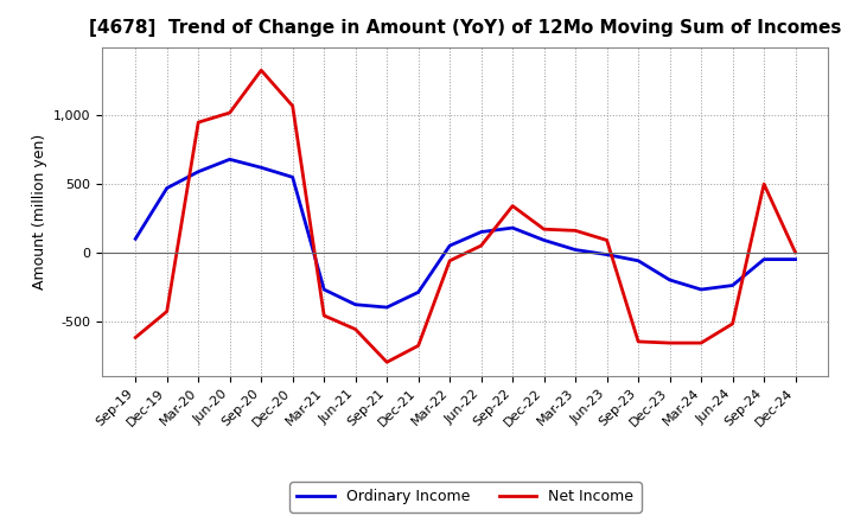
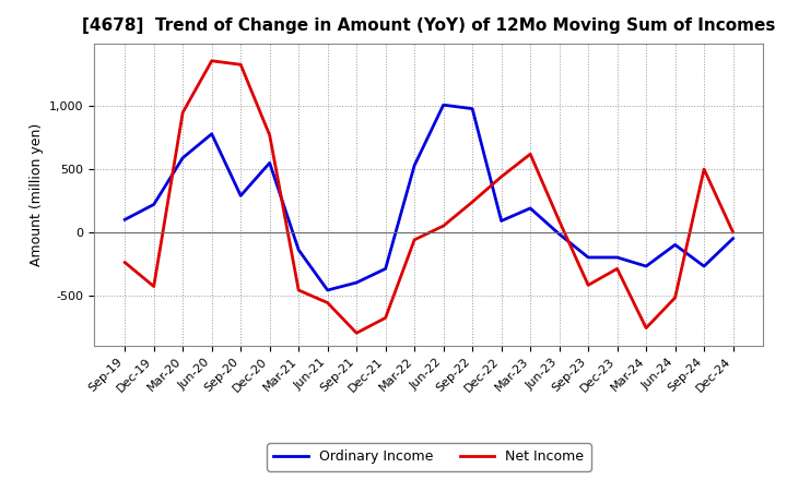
Net Income/Sep-19: -620 -> -240
Ordinary Income/Dec-19: 470 -> 220
Ordinary Income/Jun-20: 680 -> 780
Net Income/Jun-20: 1,020 -> 1,360
Ordinary Income/Sep-20: 620 -> 290
Net Income/Dec-20: 1,070 -> 770
Ordinary Income/Mar-21: -270 -> -140
Ordinary Income/Jun-21: -380 -> -460
Ordinary Income/Mar-22: 50 -> 530
Ordinary Income/Jun-22: 150 -> 1,010
Ordinary Income/Sep-22: 180 -> 980
Net Income/Sep-22: 340 -> 240
Net Income/Dec-22: 170 -> 440
Ordinary Income/Mar-23: 20 -> 190
Net Income/Mar-23: 160 -> 620
Ordinary Income/Sep-23: -60 -> -200
Net Income/Sep-23: -650 -> -420
Net Income/Dec-23: -660 -> -290
Net Income/Mar-24: -660 -> -760
Ordinary Income/Jun-24: -240 -> -100
Ordinary Income/Sep-24: -50 -> -270
